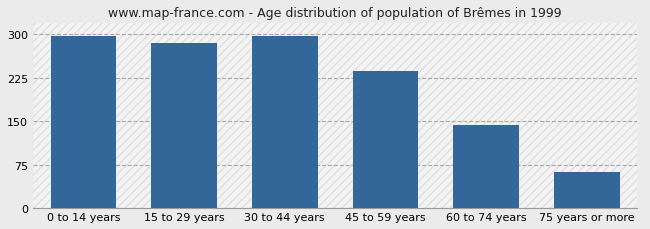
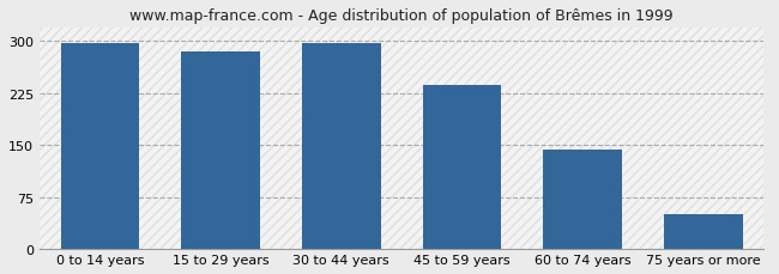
75 years or more: 62 -> 50
